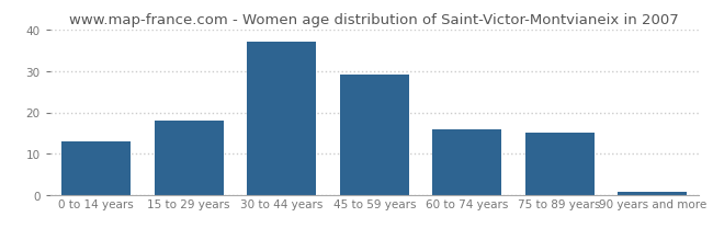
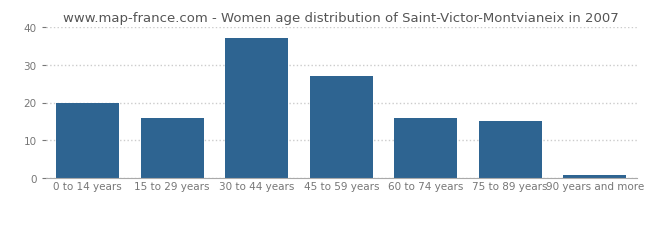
0 to 14 years: 13 -> 20
15 to 29 years: 18 -> 16
45 to 59 years: 29 -> 27
